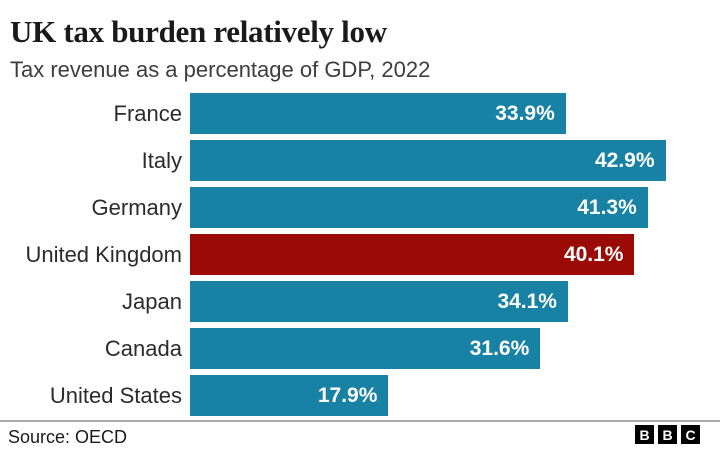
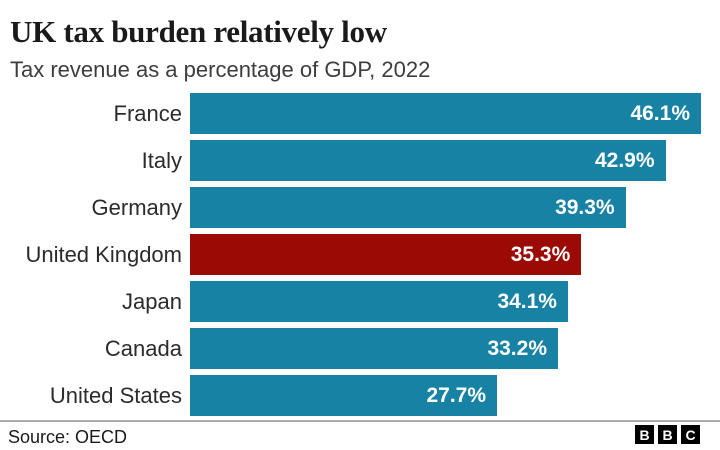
France: 33.9% -> 46.1%
Germany: 41.3% -> 39.3%
United Kingdom: 40.1% -> 35.3%
Canada: 31.6% -> 33.2%
United States: 17.9% -> 27.7%
